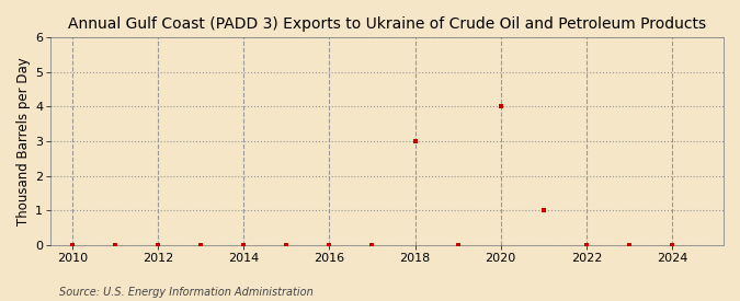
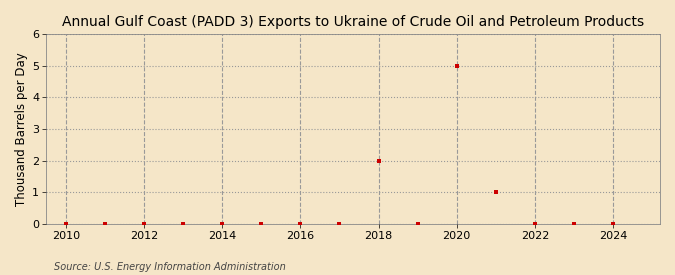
2018: 3 -> 2
2020: 4 -> 5
